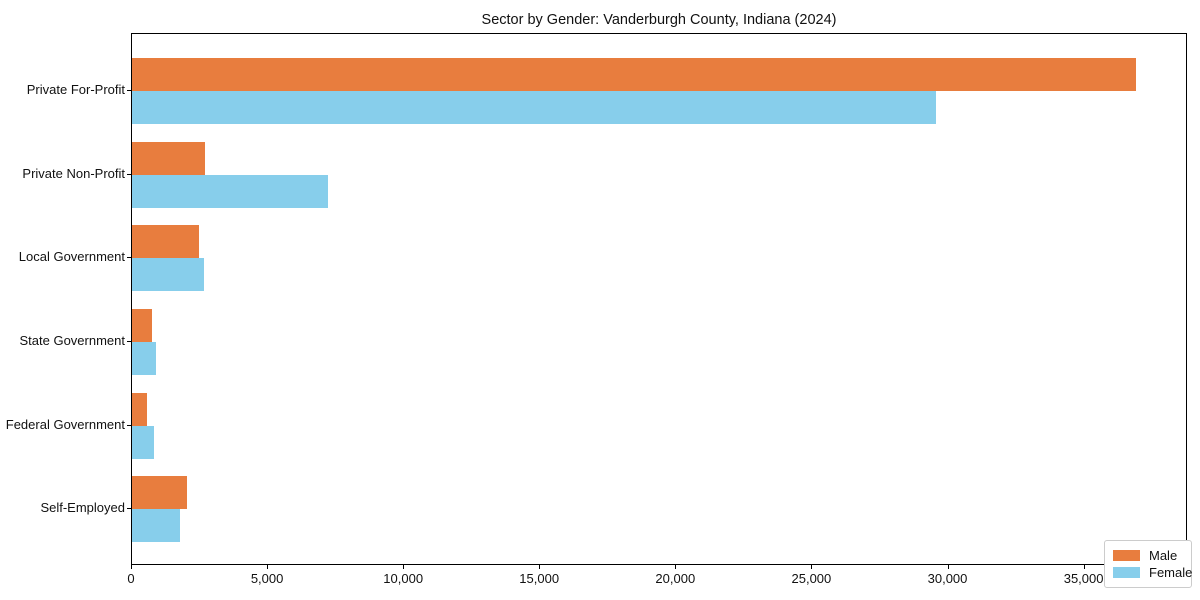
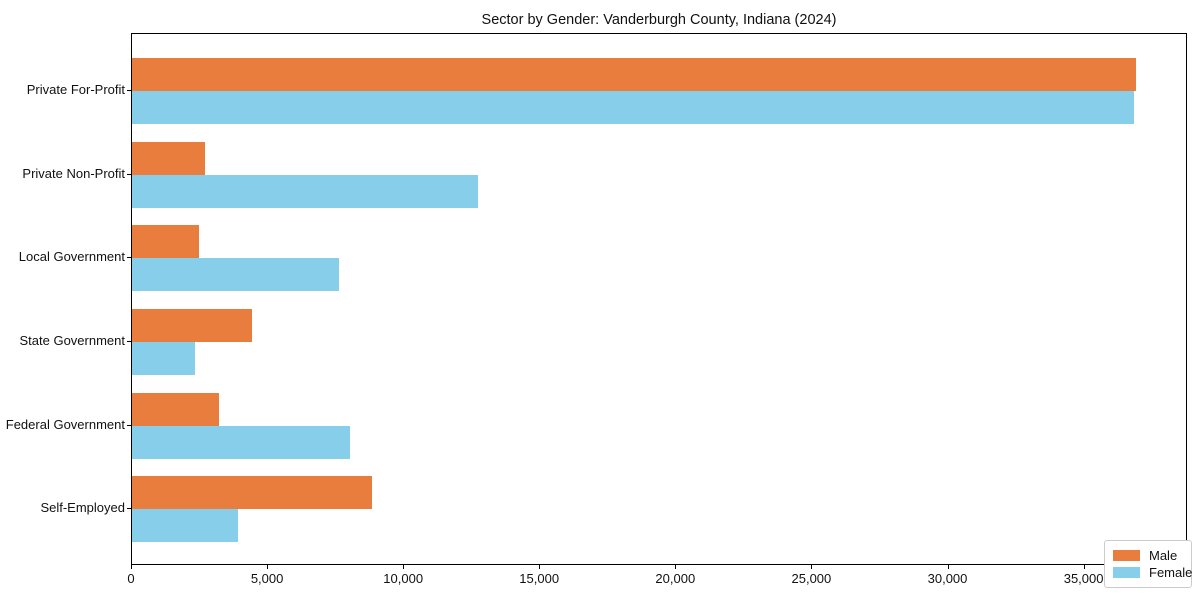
Female/Private For-Profit: 29600 -> 36800
Female/Private Non-Profit: 7200 -> 12700
Female/Local Government: 2600 -> 7600
Male/State Government: 700 -> 4400
Female/State Government: 900 -> 2300
Male/Federal Government: 600 -> 3200
Female/Federal Government: 800 -> 8000
Male/Self-Employed: 2000 -> 8800
Female/Self-Employed: 1800 -> 3900
